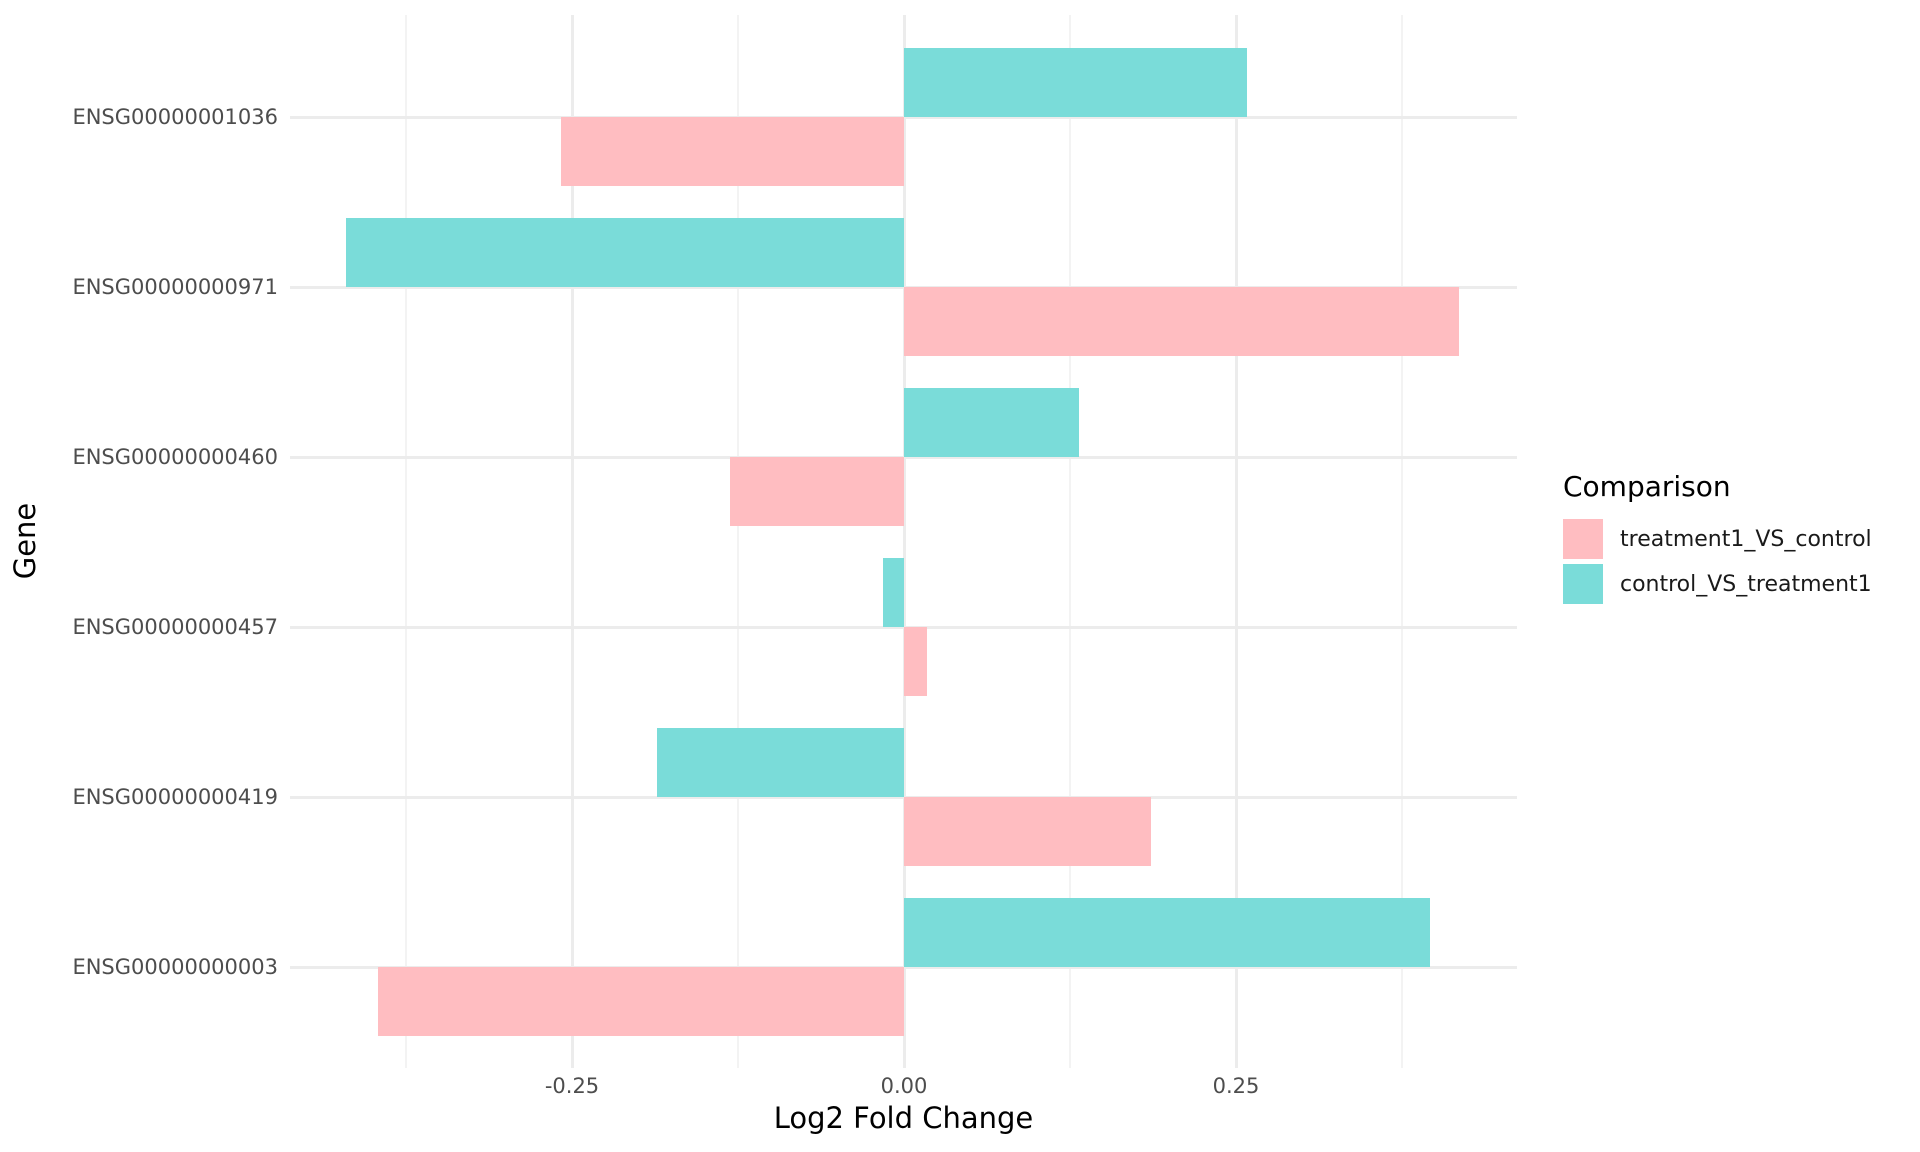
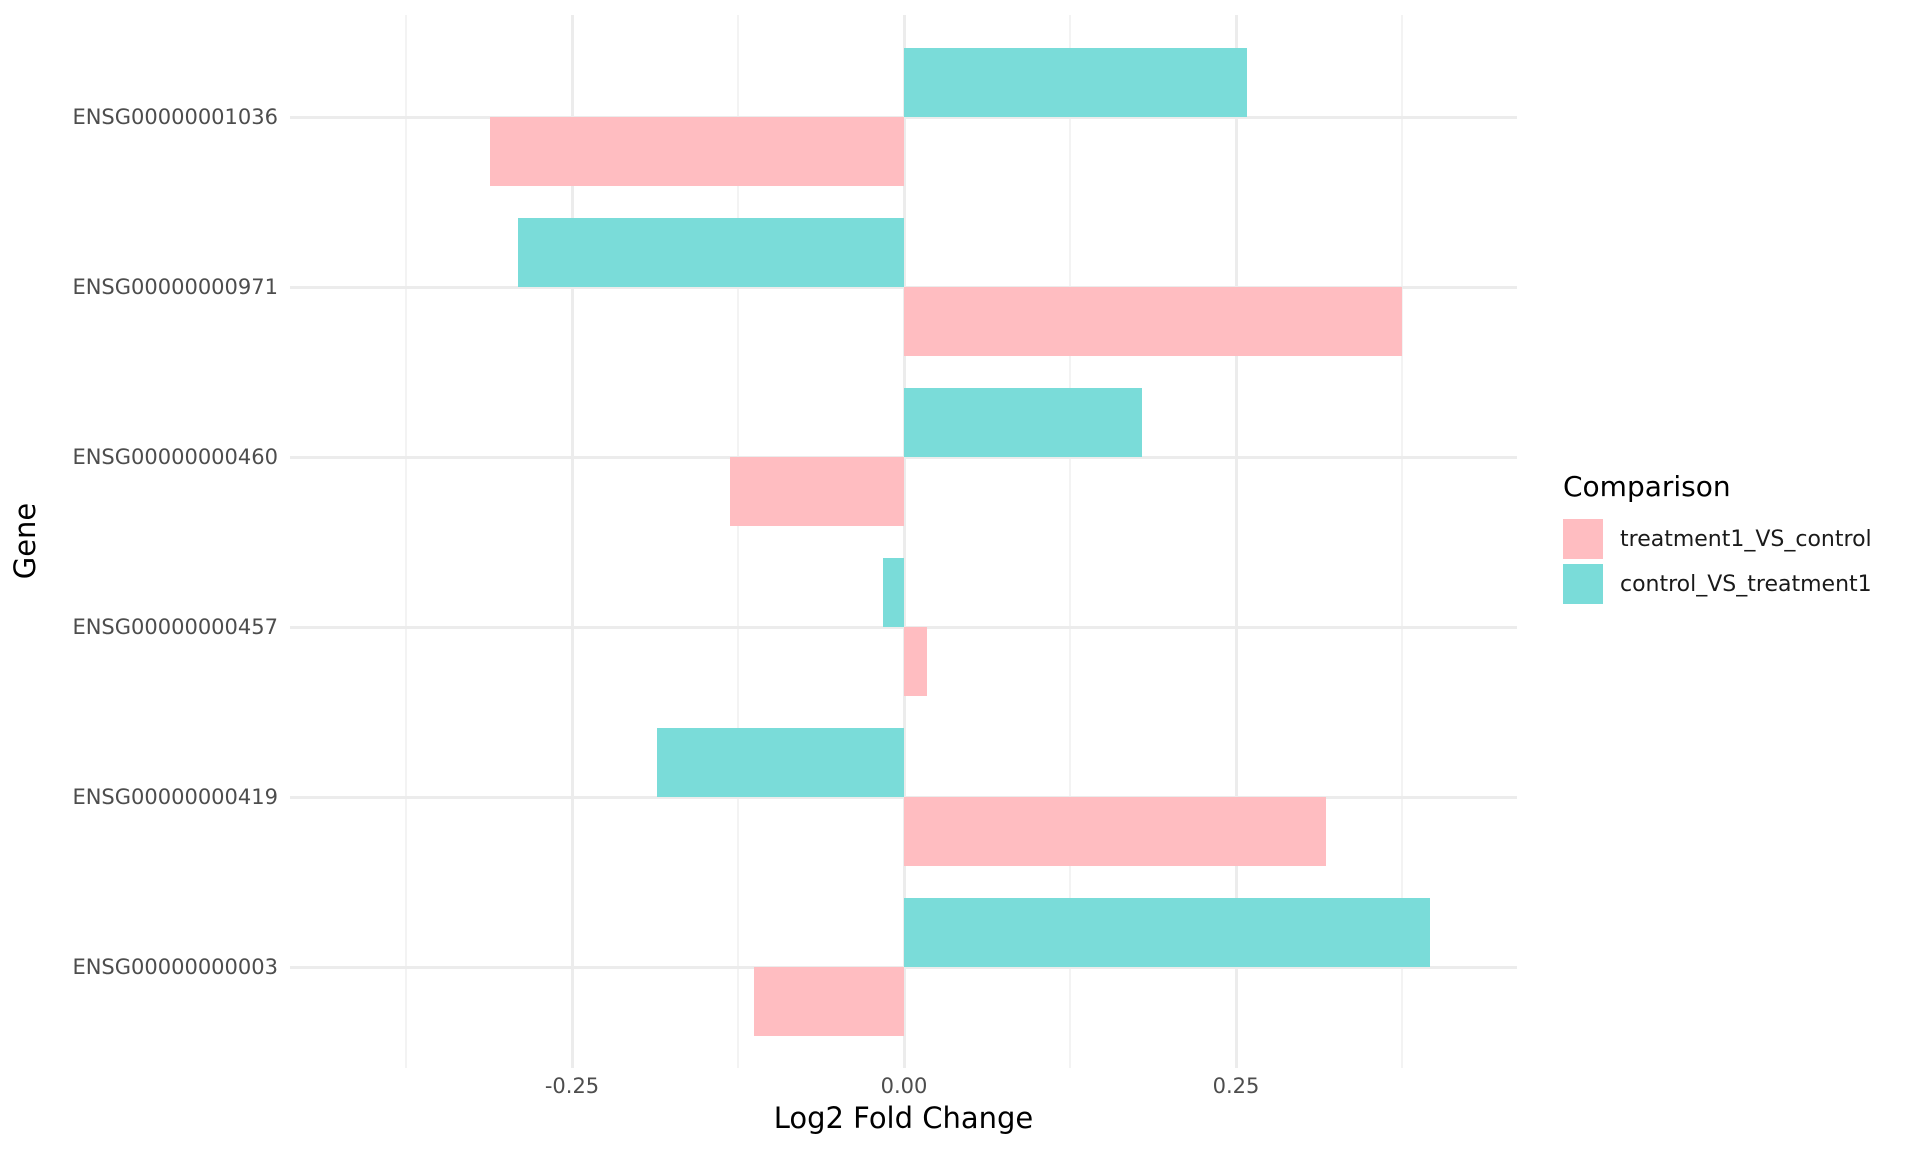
treatment1_VS_control/ENSG00000001036: -0.258 -> -0.312
treatment1_VS_control/ENSG00000000971: 0.418 -> 0.375
control_VS_treatment1/ENSG00000000971: -0.420 -> -0.291
control_VS_treatment1/ENSG00000000460: 0.132 -> 0.179
treatment1_VS_control/ENSG00000000419: 0.186 -> 0.318
treatment1_VS_control/ENSG00000000003: -0.396 -> -0.113
